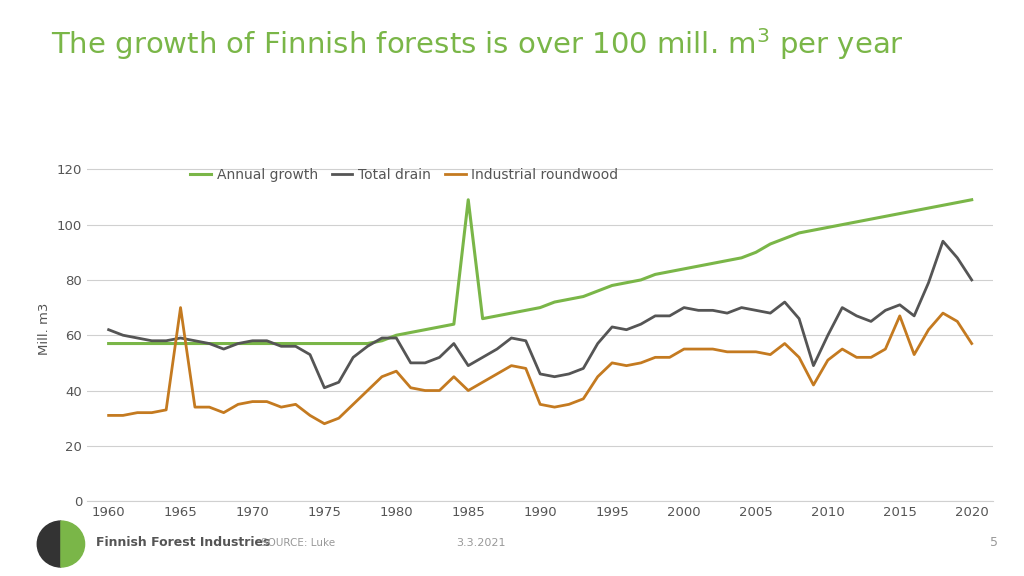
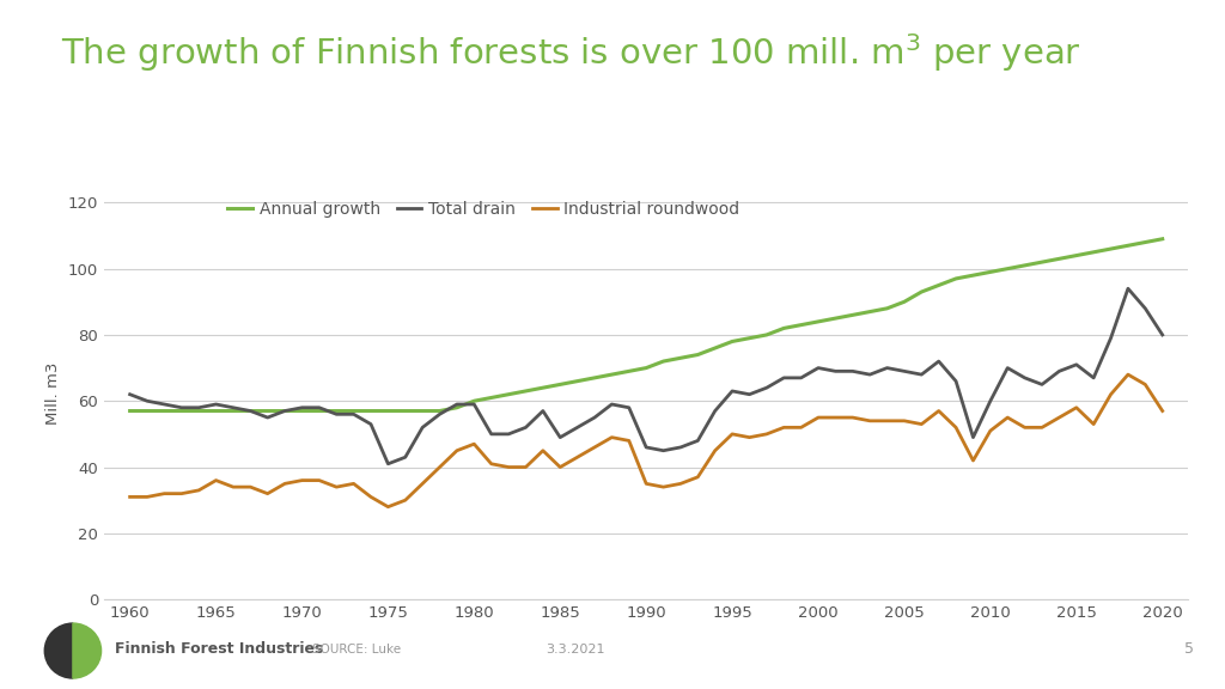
Industrial roundwood/1965: 70 -> 36
Annual growth/1985: 109 -> 65
Industrial roundwood/2015: 67 -> 58
